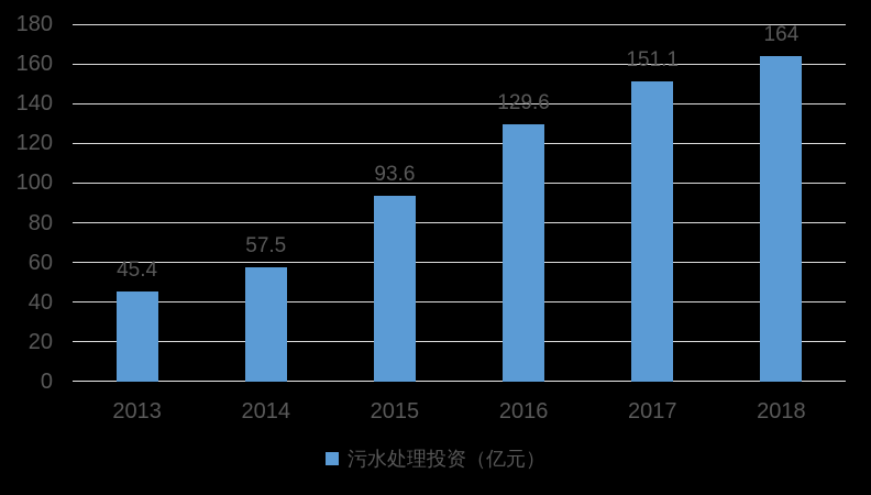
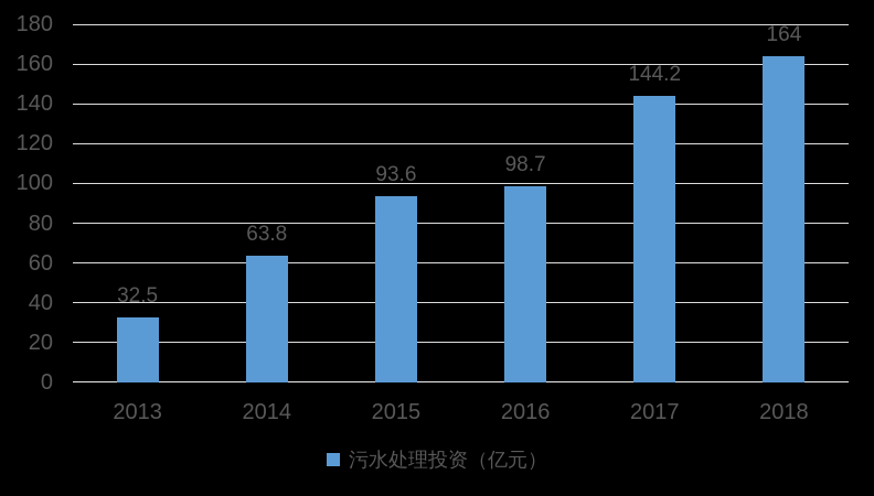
2013: 45.4 -> 32.5
2014: 57.5 -> 63.8
2016: 129.6 -> 98.7
2017: 151.1 -> 144.2
